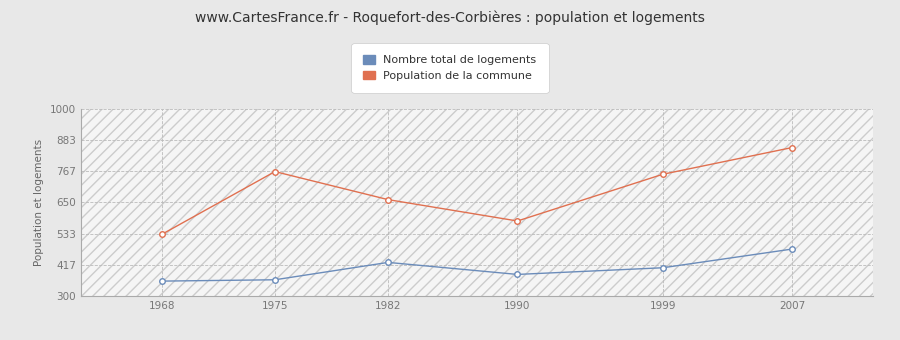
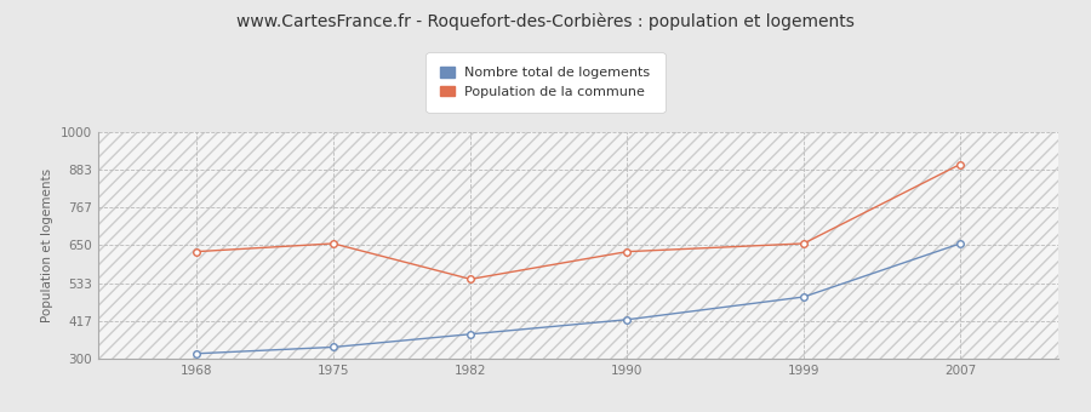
Nombre total de logements/1968: 355 -> 315
Population de la commune/1968: 530 -> 630
Nombre total de logements/1975: 360 -> 335
Population de la commune/1975: 765 -> 655
Nombre total de logements/1982: 425 -> 375
Population de la commune/1982: 660 -> 545
Nombre total de logements/1990: 380 -> 420
Population de la commune/1990: 580 -> 630
Nombre total de logements/1999: 405 -> 490
Population de la commune/1999: 755 -> 655
Nombre total de logements/2007: 475 -> 655
Population de la commune/2007: 855 -> 900
